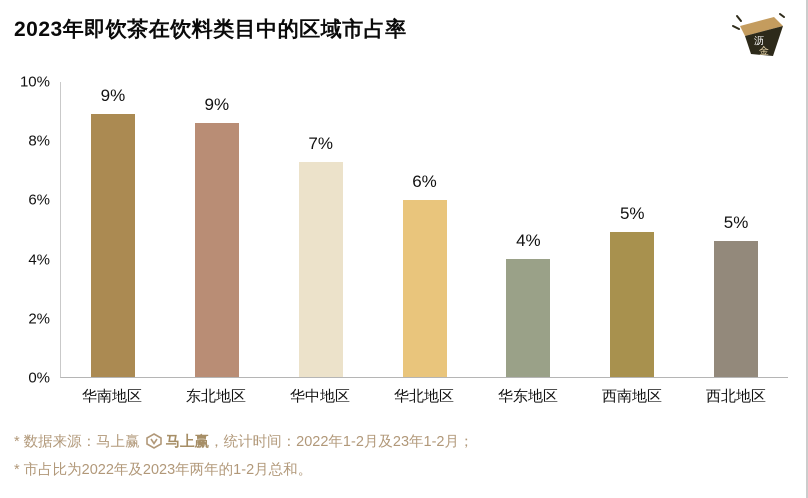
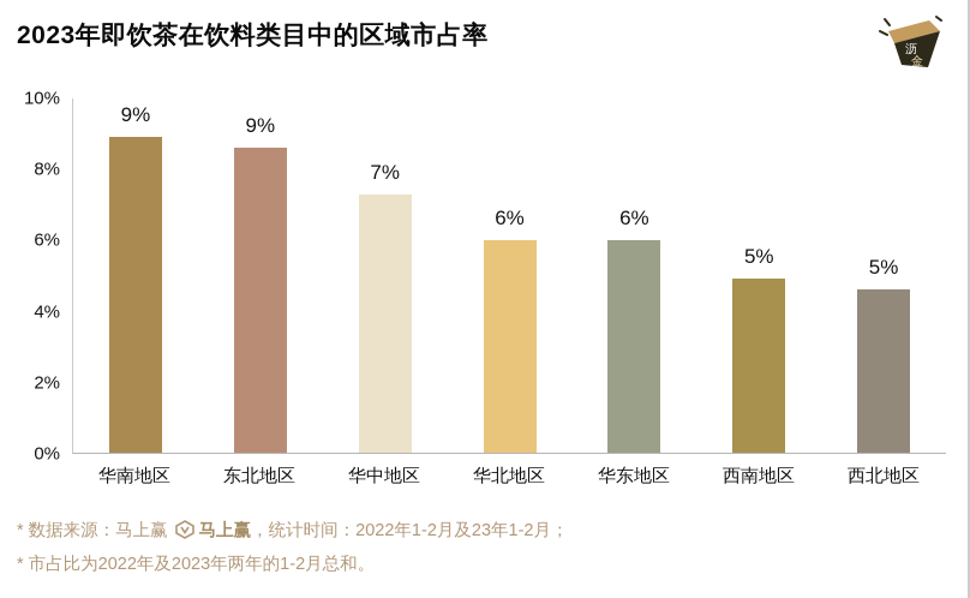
华东地区: 4% -> 6%
